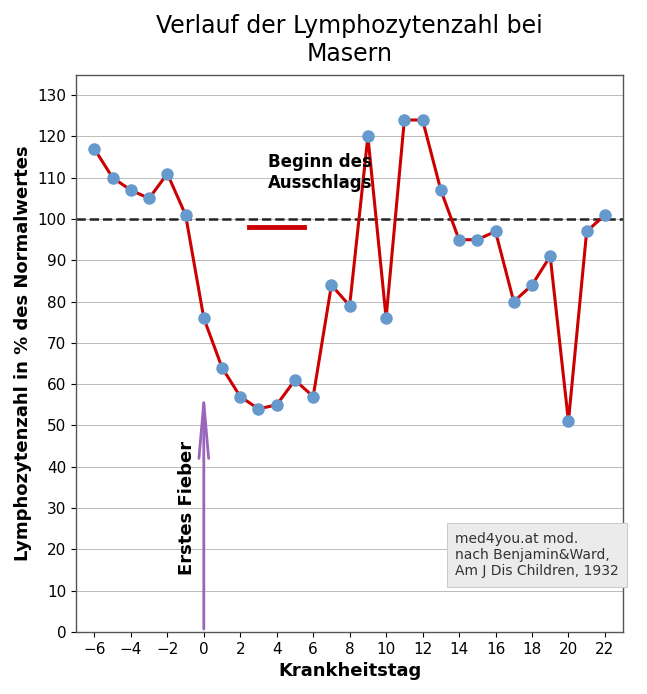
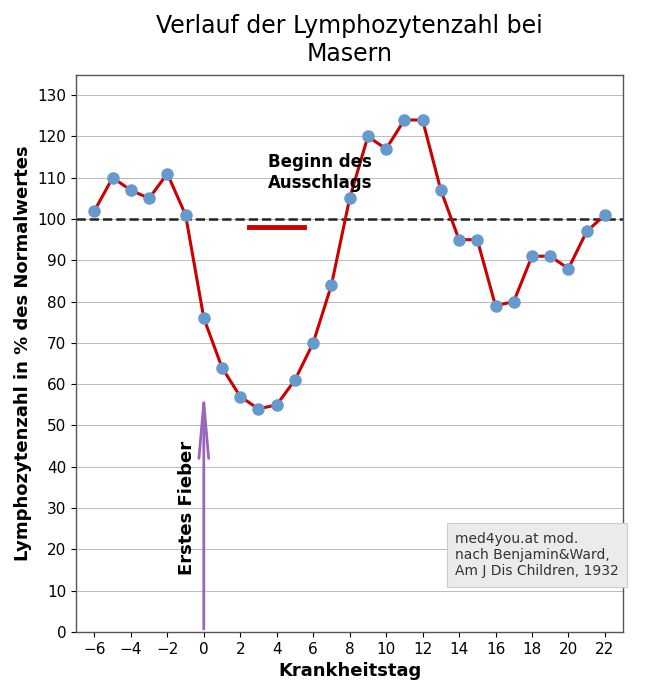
−6: 117 -> 102
6: 57 -> 70
8: 79 -> 105
10: 76 -> 117
16: 97 -> 79
18: 84 -> 91
20: 51 -> 88
